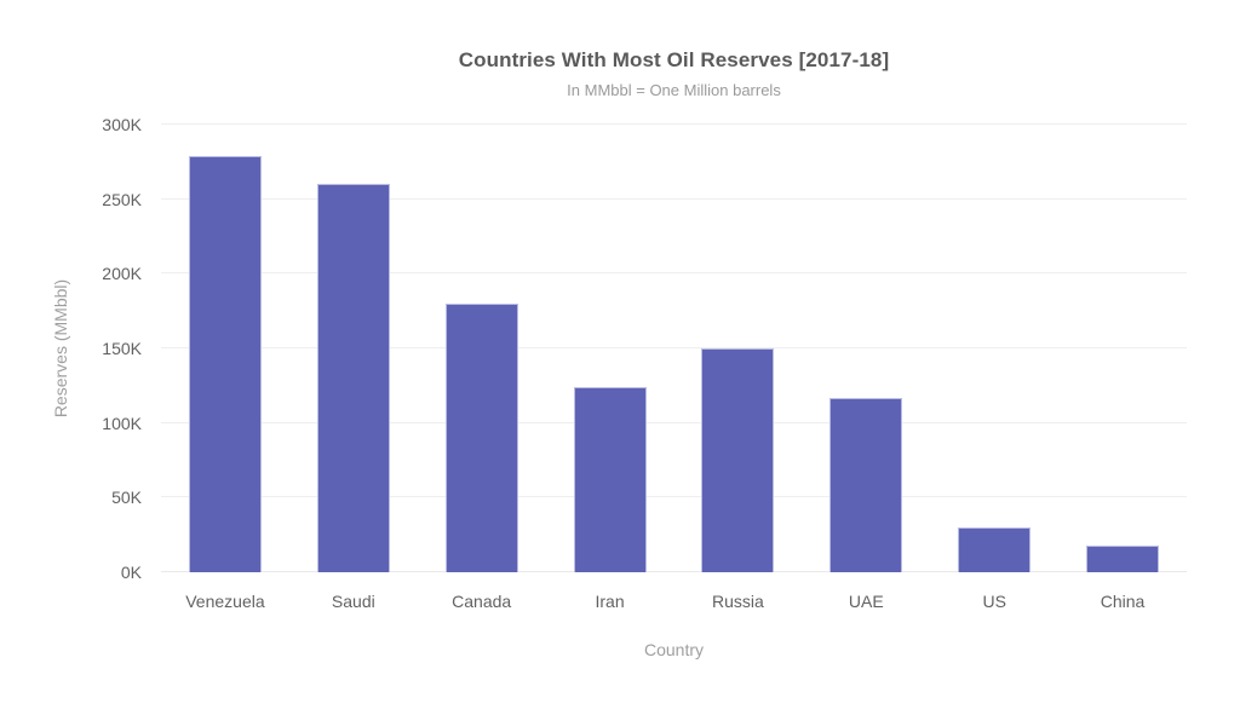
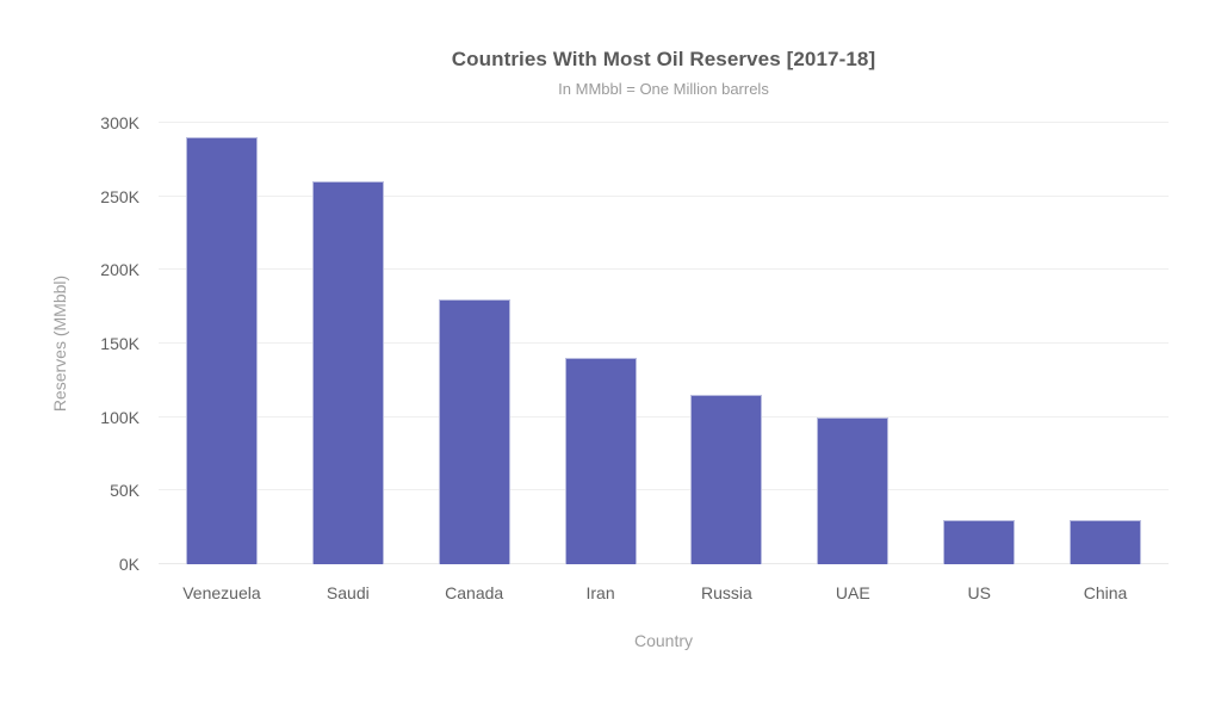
Venezuela: 279K -> 290K
Iran: 124K -> 140K
Russia: 150K -> 115K
UAE: 117K -> 100K
China: 18K -> 30K
